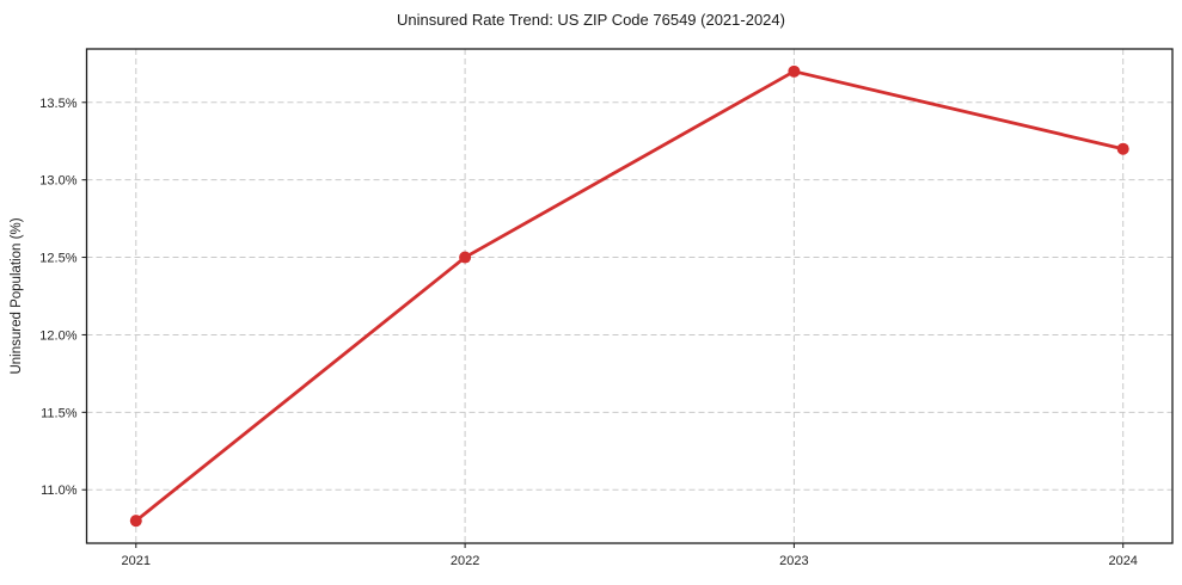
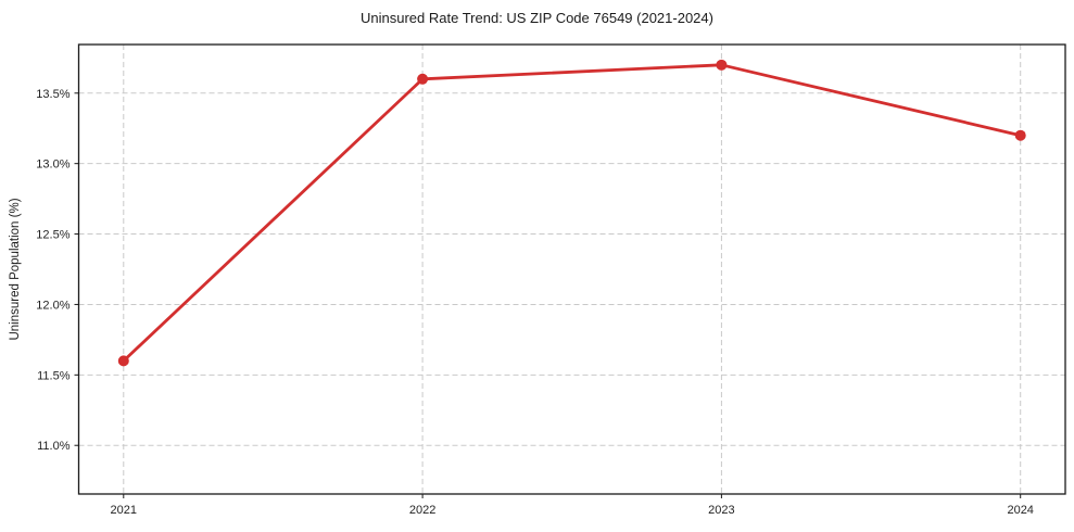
2021: 10.8% -> 11.6%
2022: 12.5% -> 13.6%
